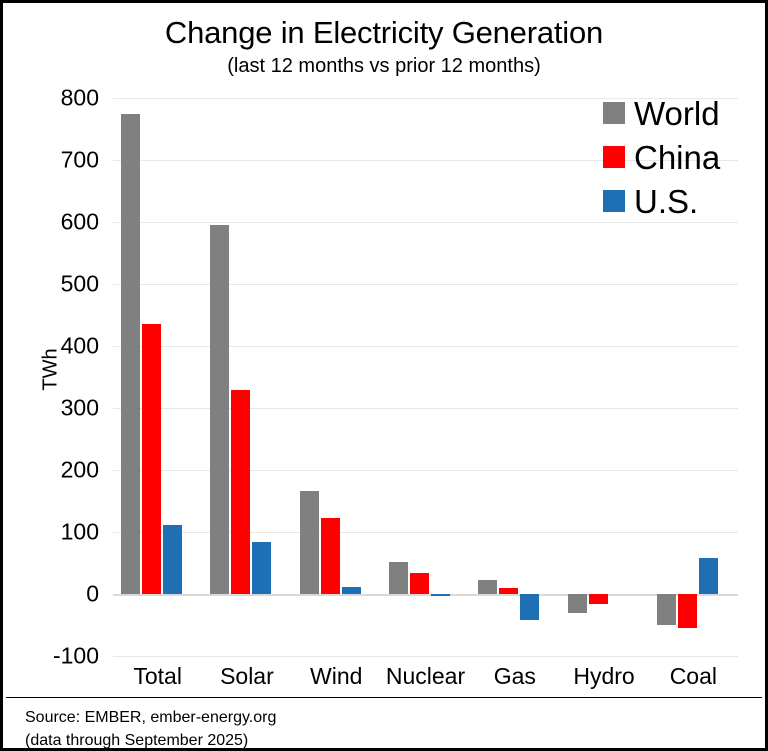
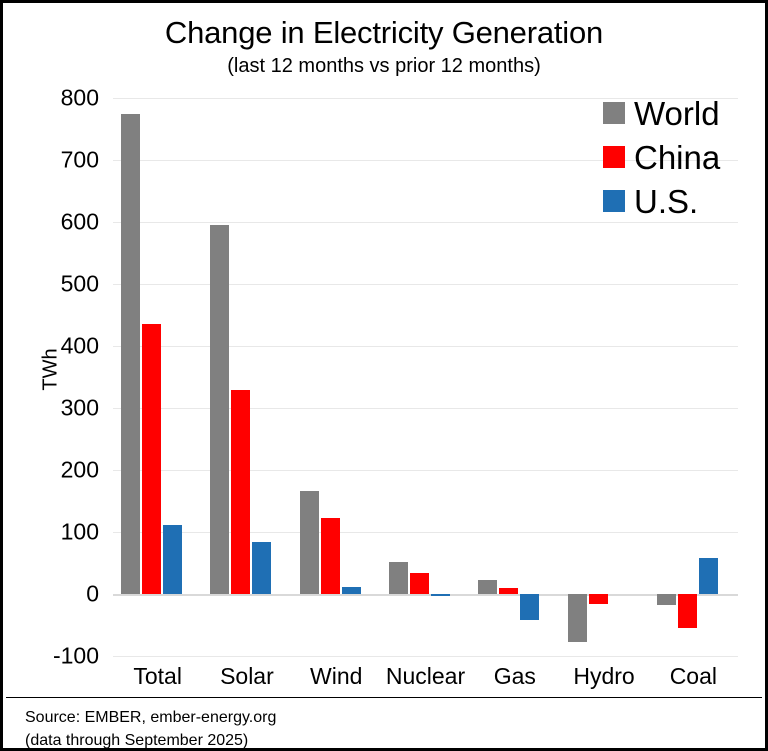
World/Hydro: -30 -> -80
World/Coal: -50 -> -20
